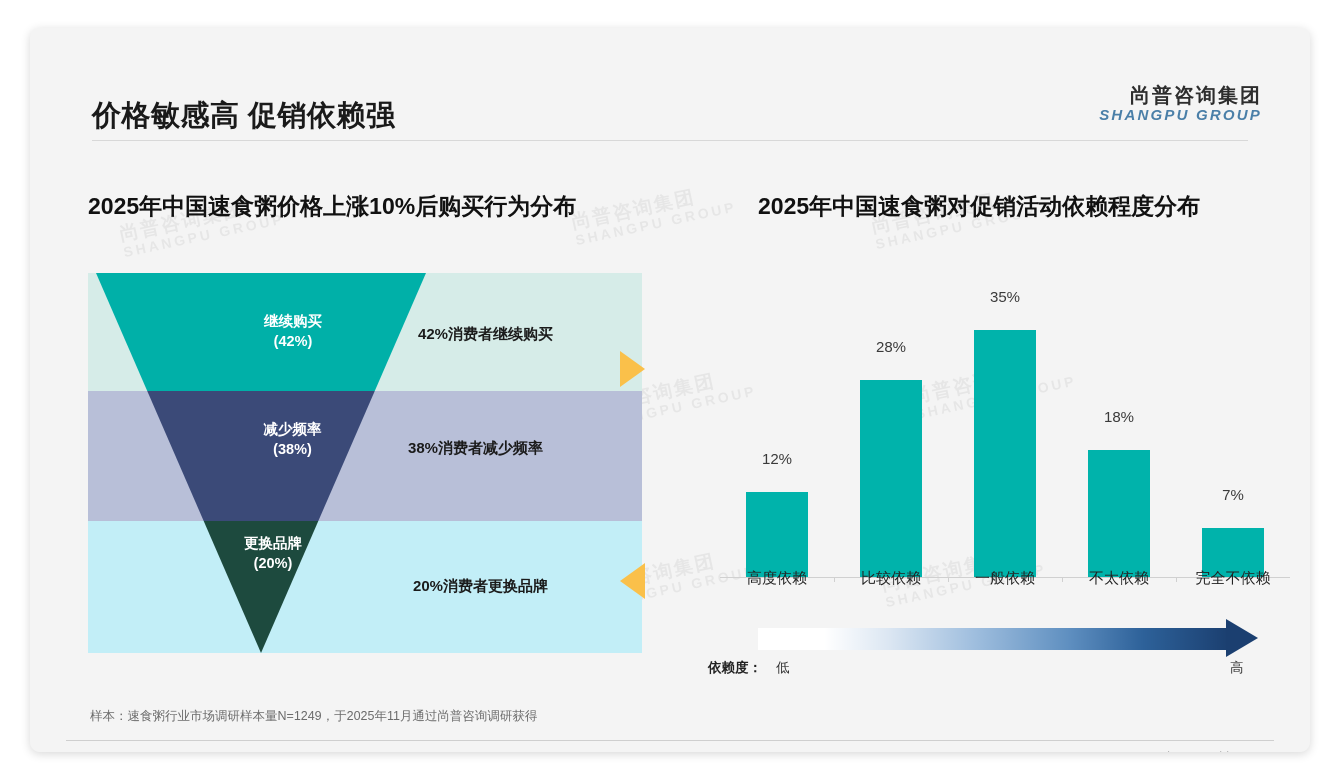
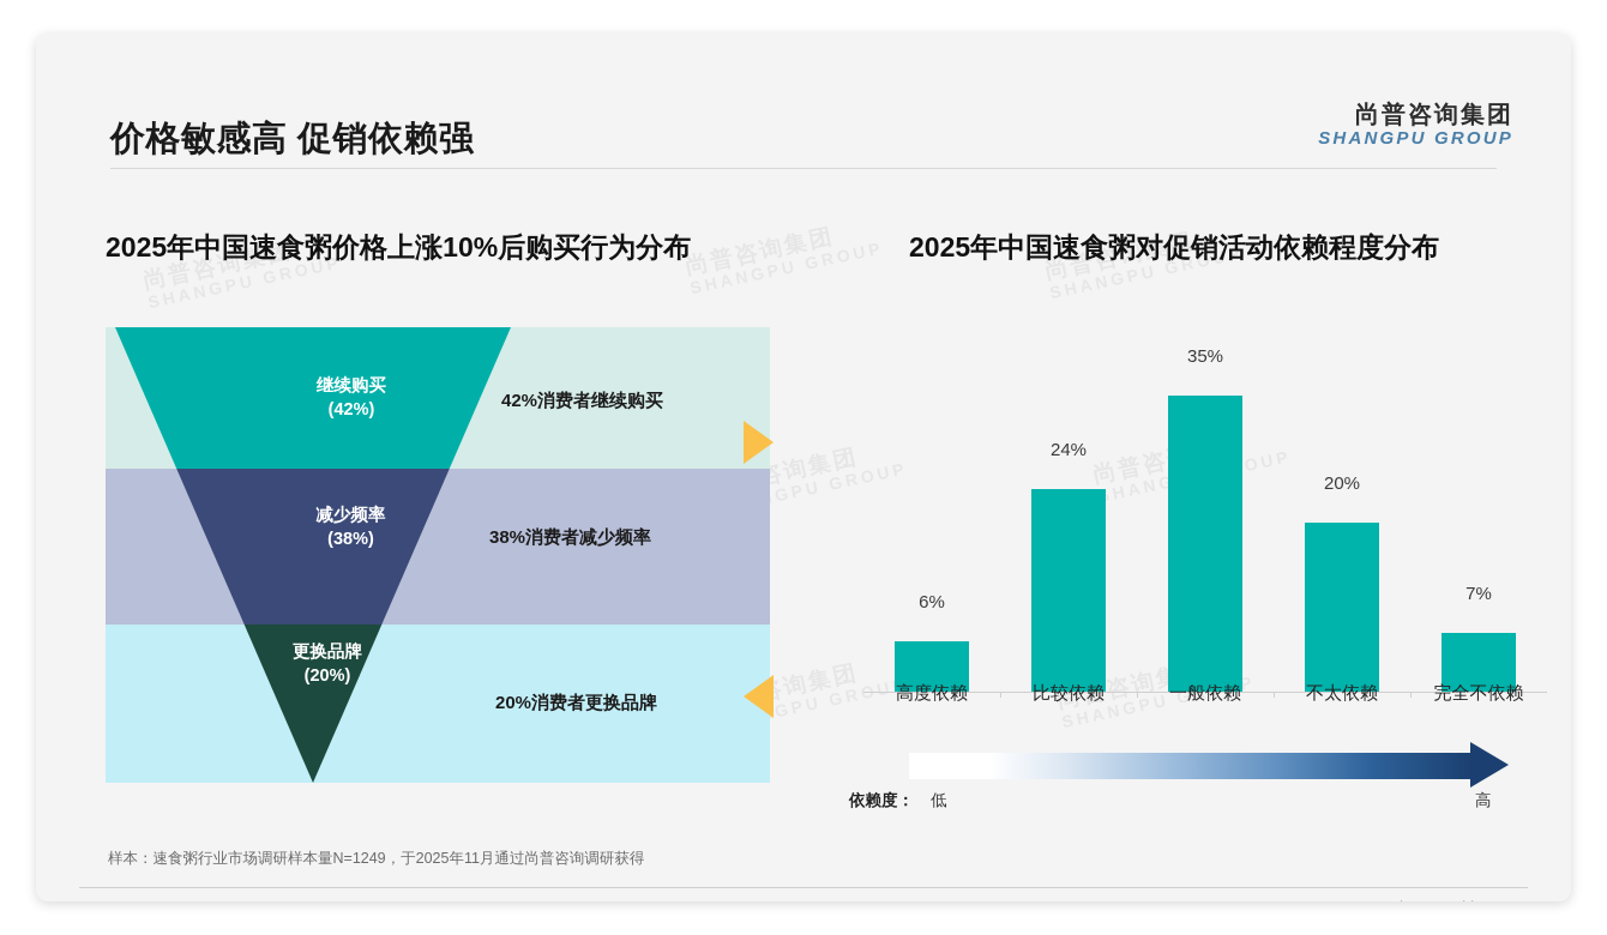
2025年中国速食粥对促销活动依赖程度分布/高度依赖: 12% -> 6%
2025年中国速食粥对促销活动依赖程度分布/比较依赖: 28% -> 24%
2025年中国速食粥对促销活动依赖程度分布/不太依赖: 18% -> 20%
